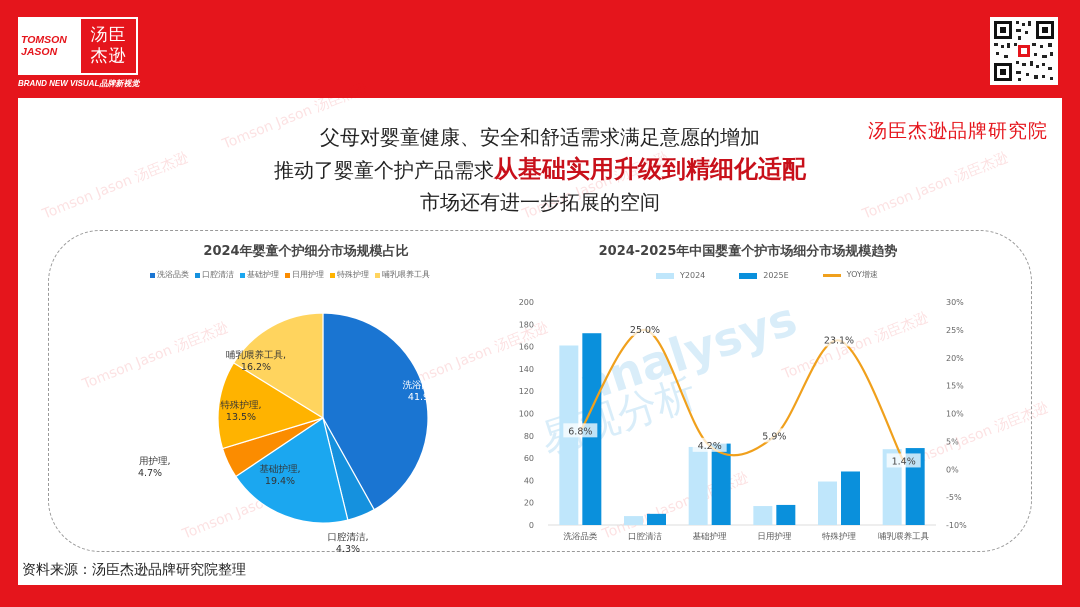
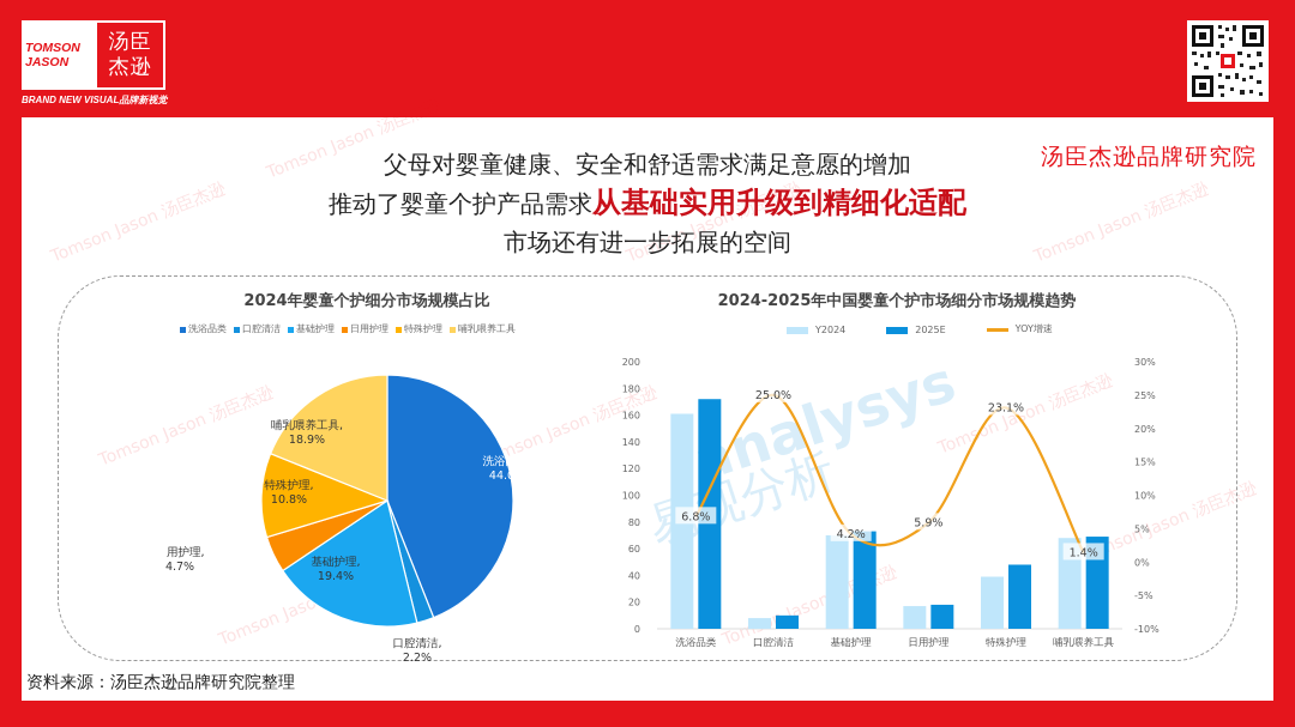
2024年婴童个护细分市场规模占比/洗浴品类: 41.9% -> 44.0%
2024年婴童个护细分市场规模占比/口腔清洁: 4.3% -> 2.2%
2024年婴童个护细分市场规模占比/特殊护理: 13.5% -> 10.8%
2024年婴童个护细分市场规模占比/哺乳喂养工具: 16.2% -> 18.9%
